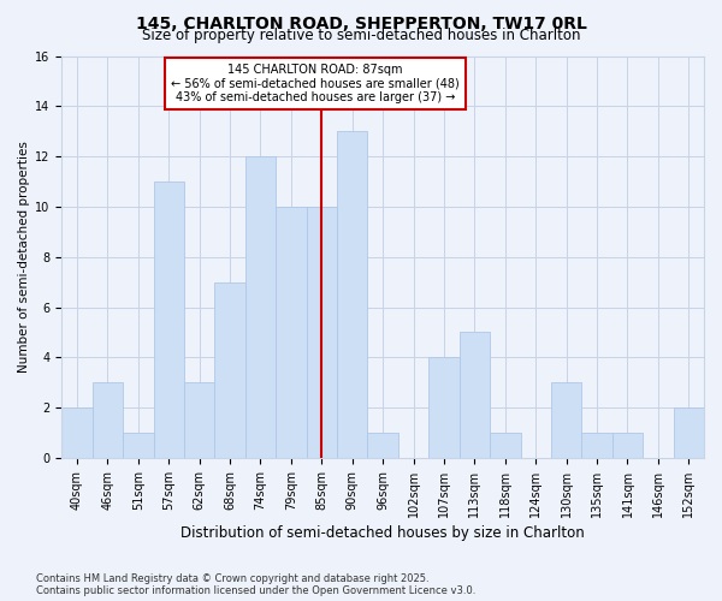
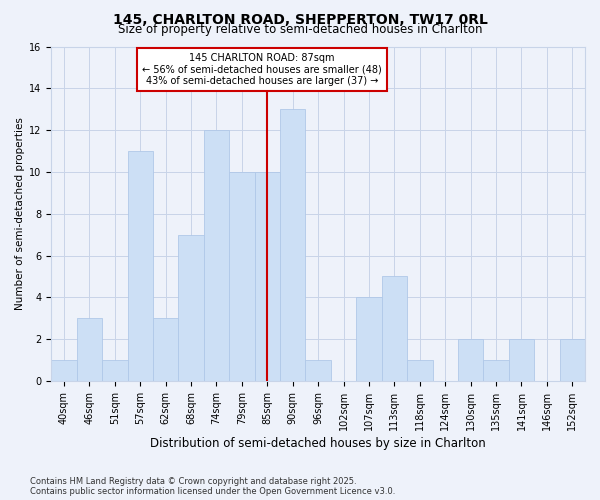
40sqm: 2 -> 1
130sqm: 3 -> 2
141sqm: 1 -> 2
